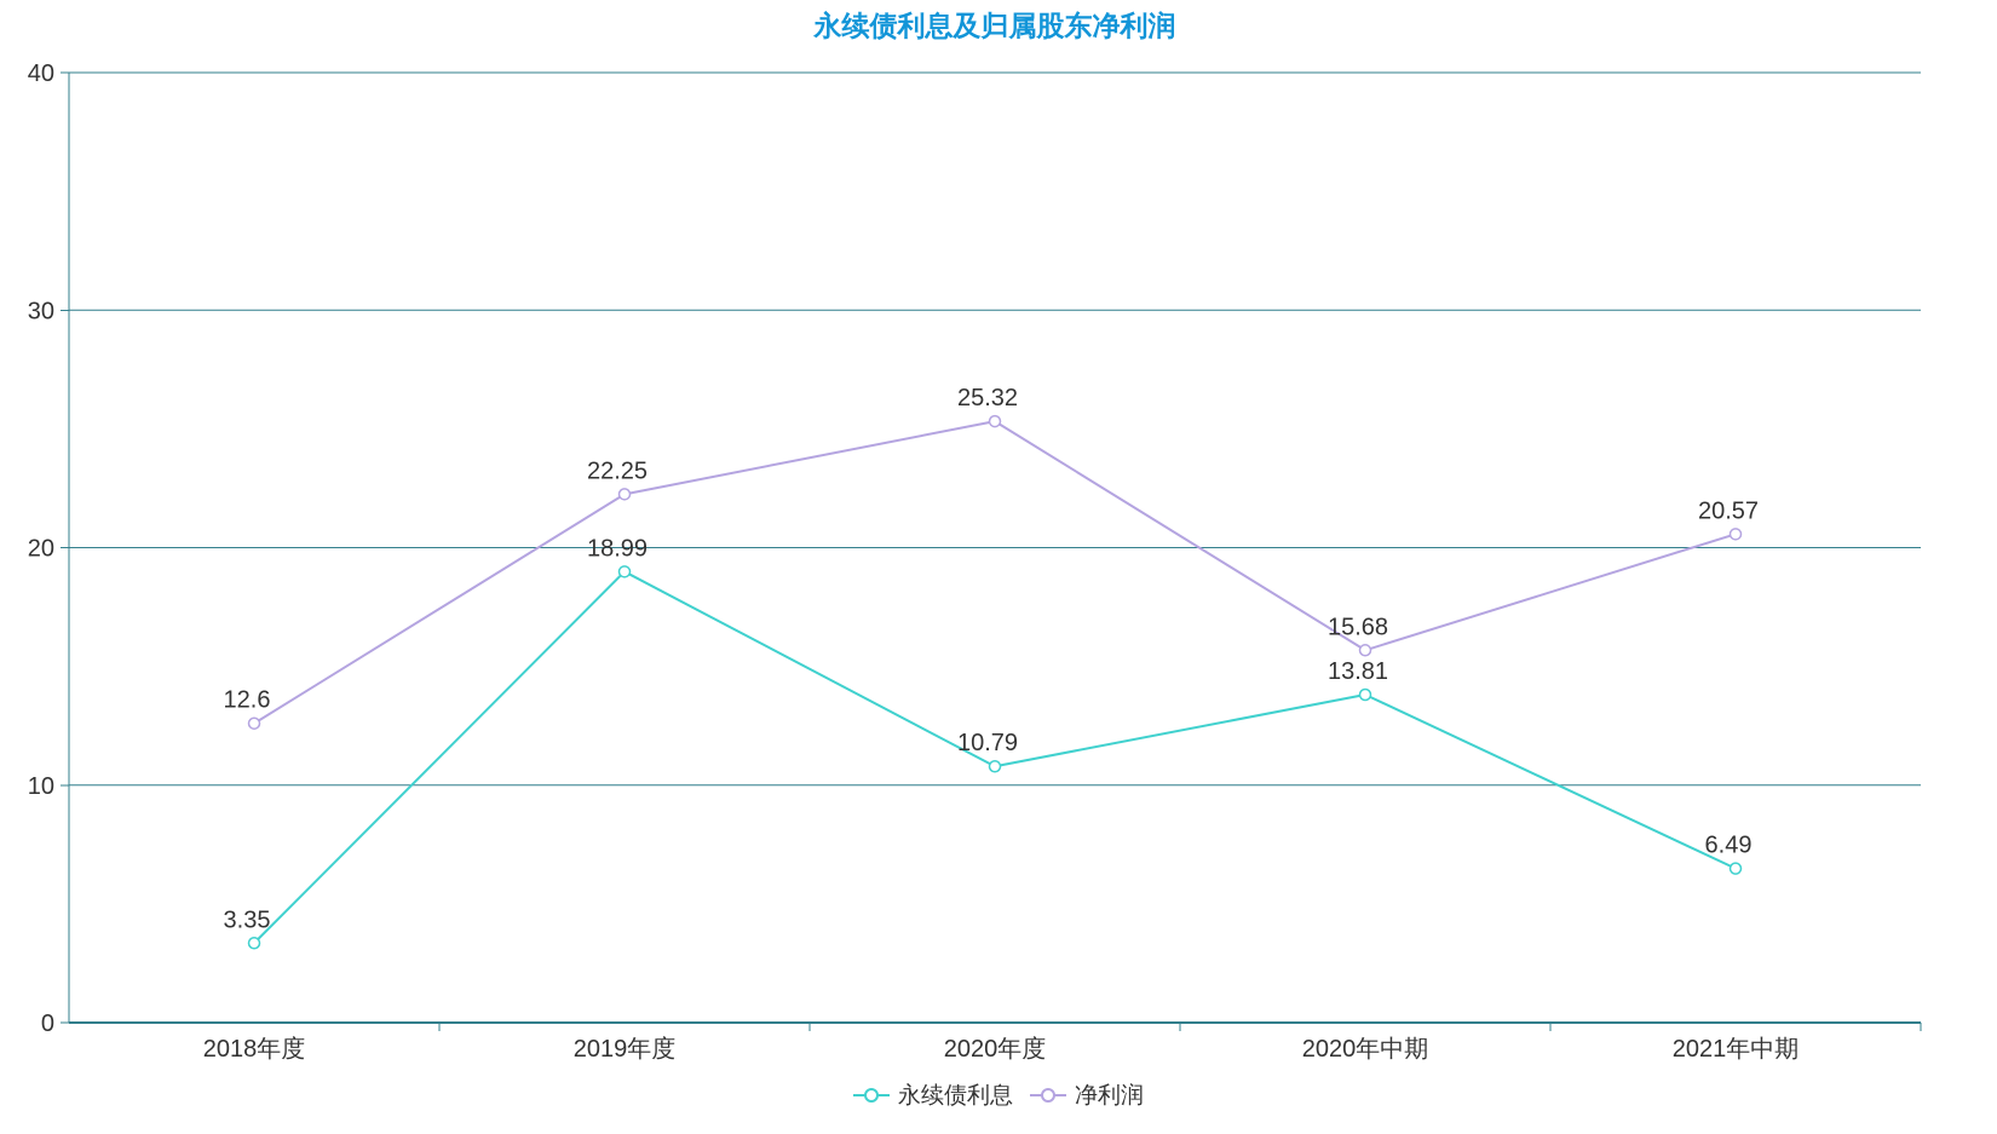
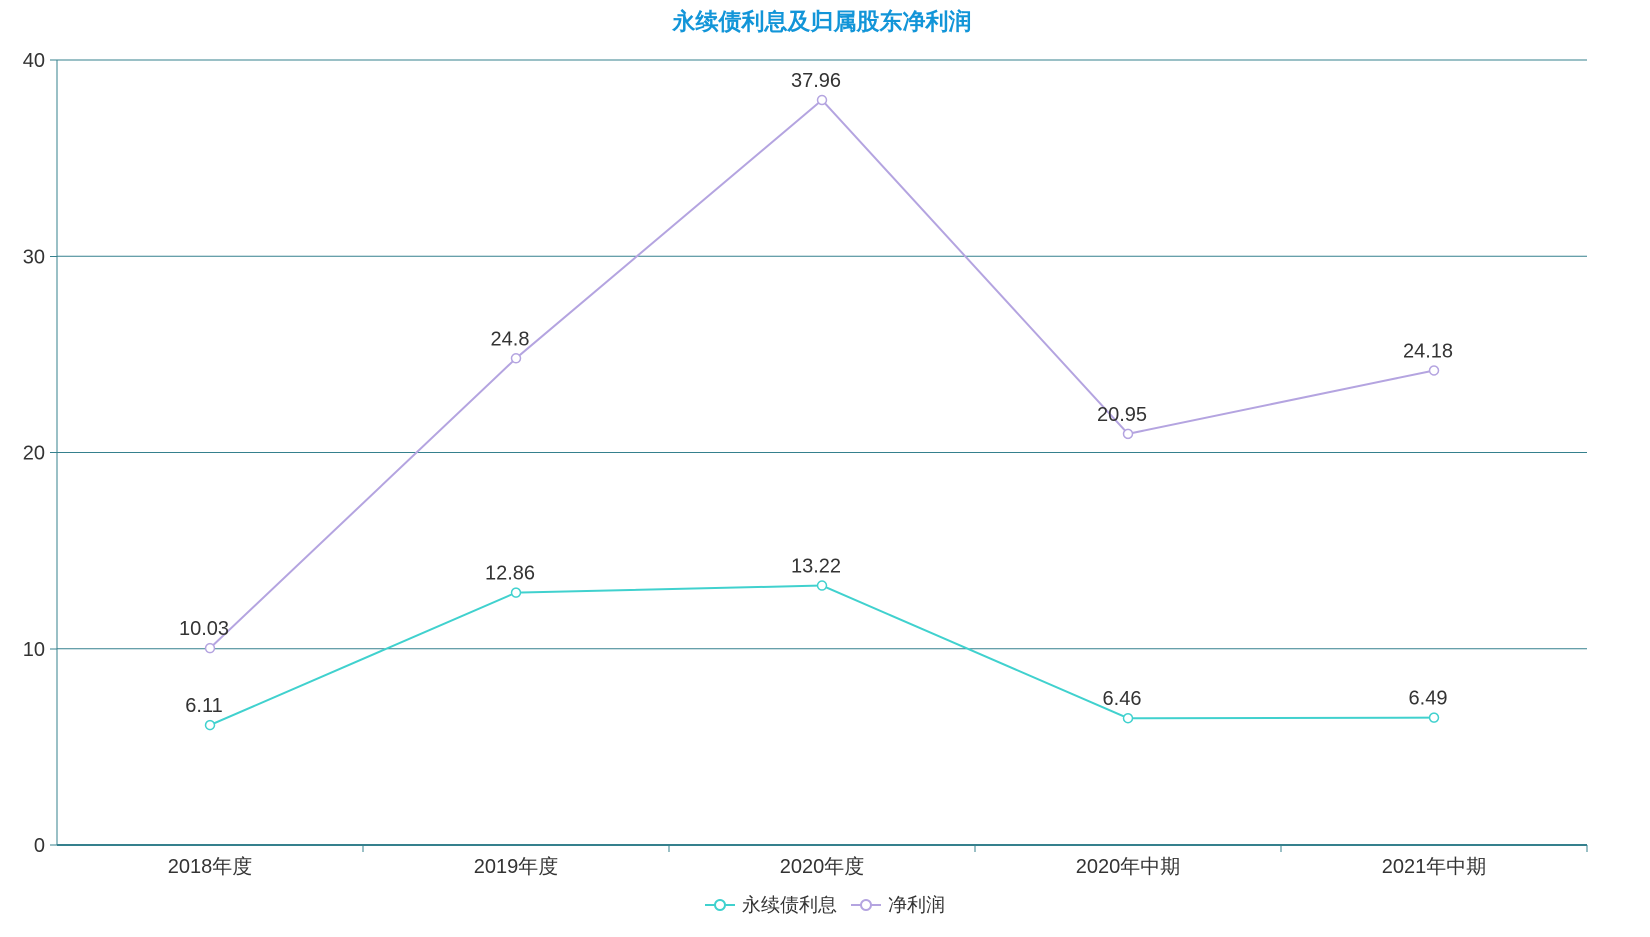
永续债利息/2018年度: 3.35 -> 6.11
净利润/2018年度: 12.6 -> 10.03
永续债利息/2019年度: 18.99 -> 12.86
净利润/2019年度: 22.25 -> 24.8
永续债利息/2020年度: 10.79 -> 13.22
净利润/2020年度: 25.32 -> 37.96
永续债利息/2020年中期: 13.81 -> 6.46
净利润/2020年中期: 15.68 -> 20.95
净利润/2021年中期: 20.57 -> 24.18
